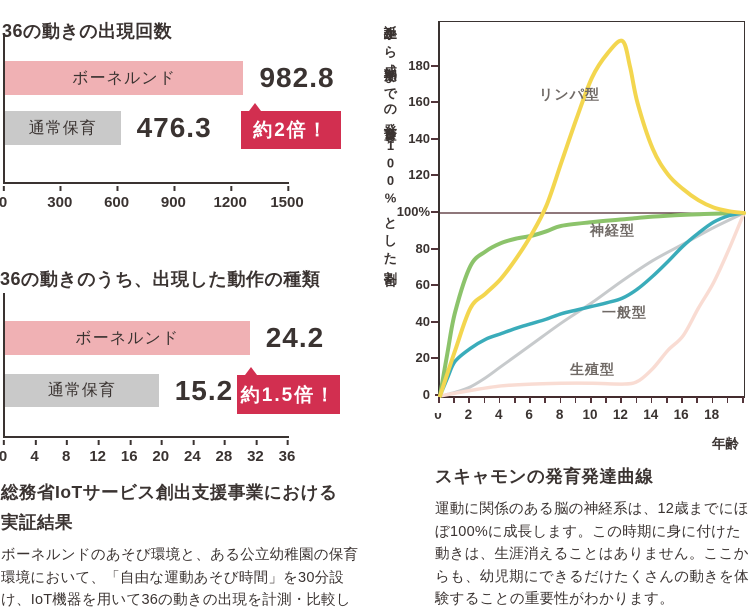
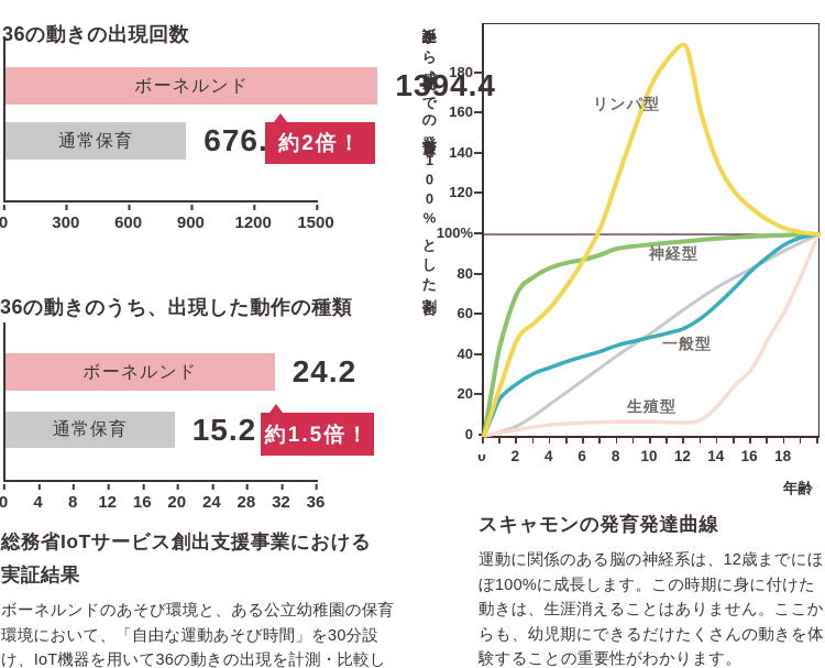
36の動きの出現回数/ボーネルンド: 982.8 -> 1394.4
36の動きの出現回数/通常保育: 476.3 -> 676.9
